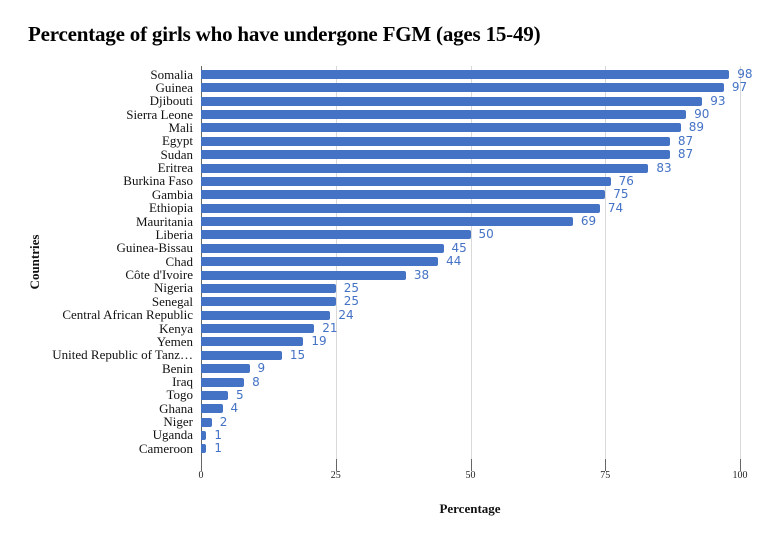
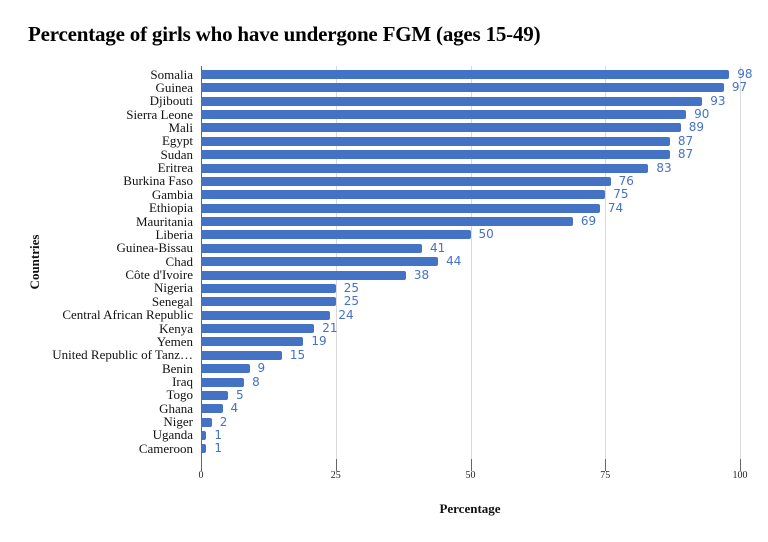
Guinea-Bissau: 45 -> 41
